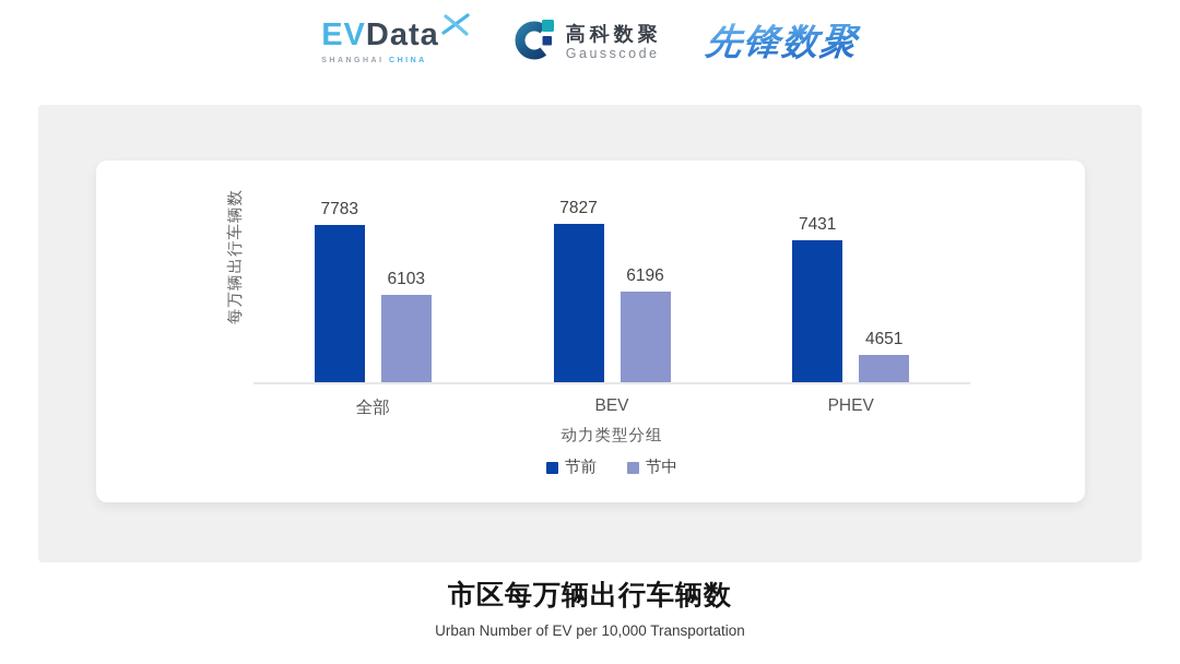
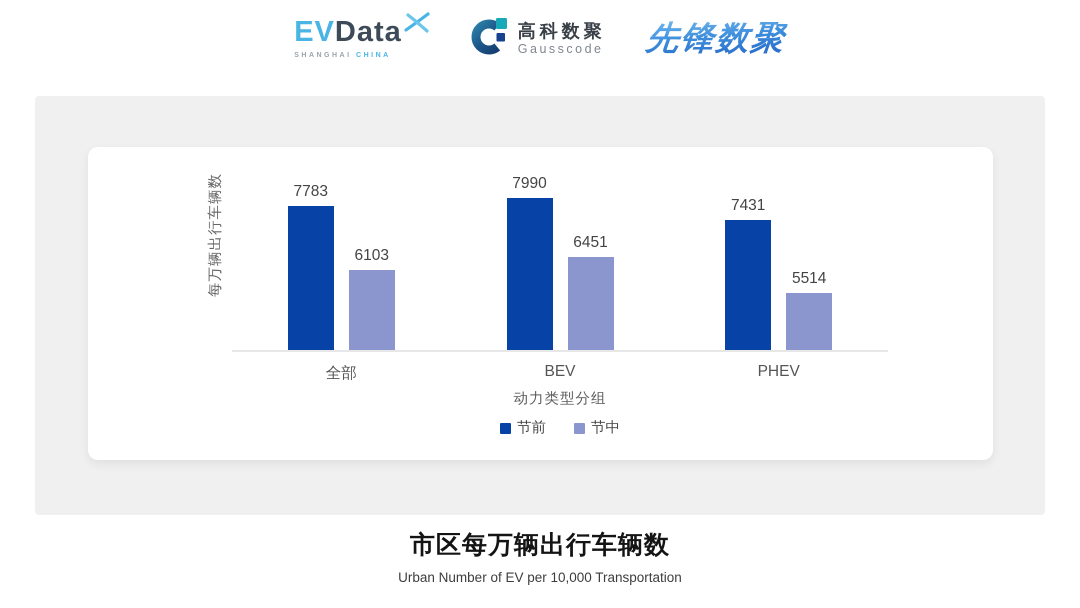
节前/BEV: 7827 -> 7990
节中/BEV: 6196 -> 6451
节中/PHEV: 4651 -> 5514
